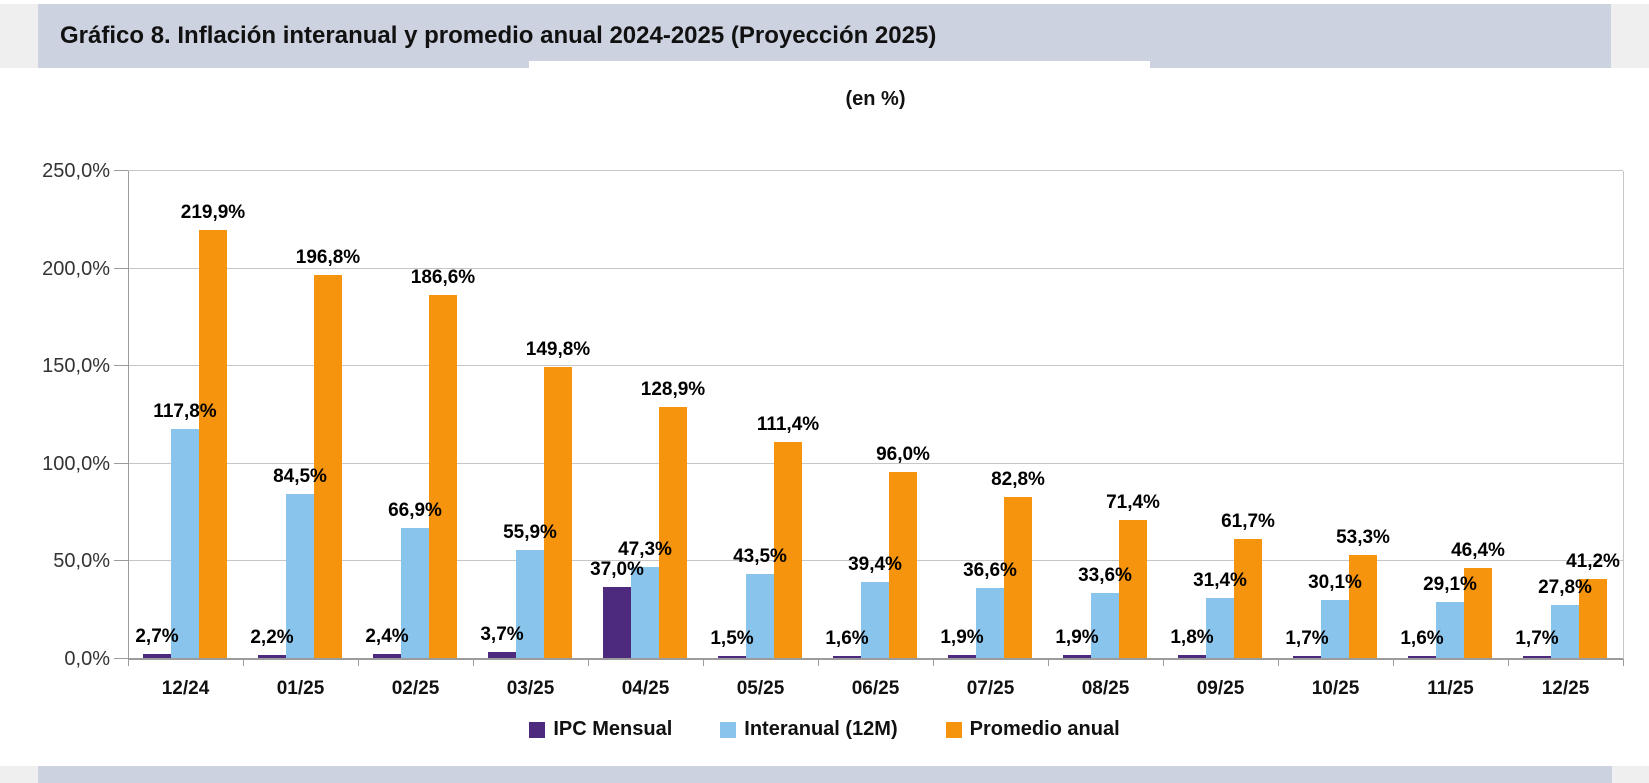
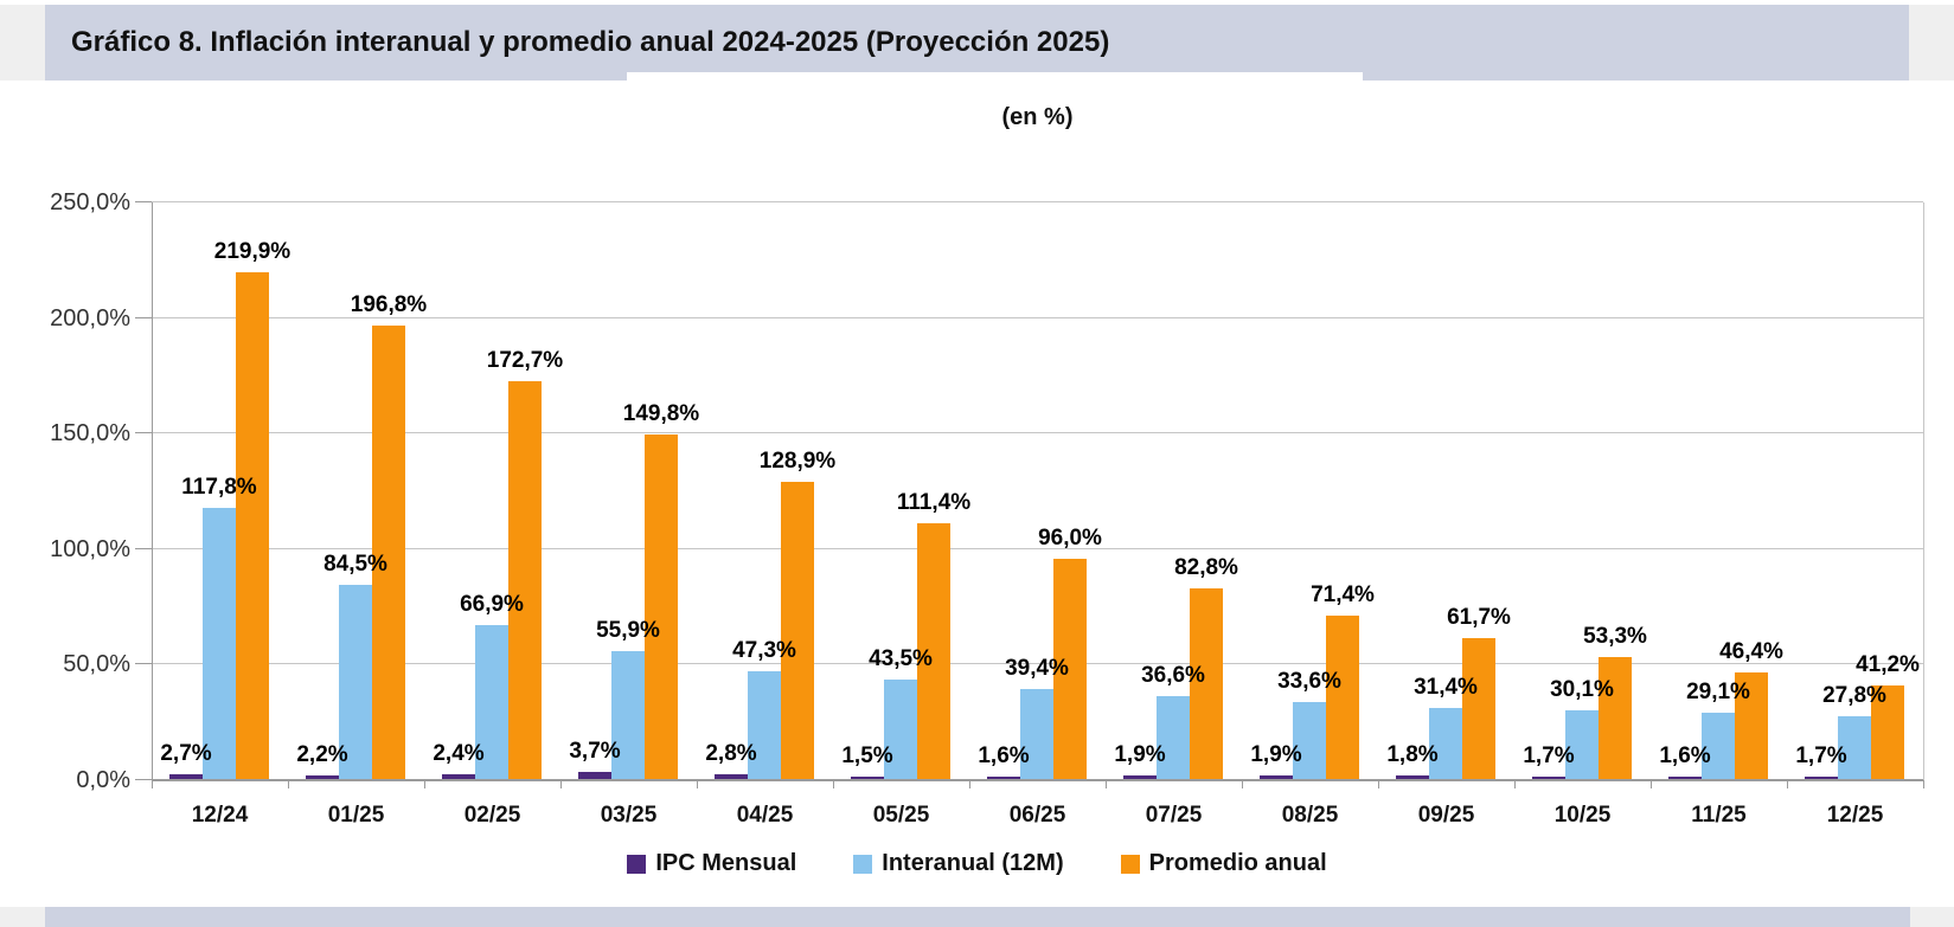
Promedio anual/02/25: 186,6% -> 172,7%
IPC Mensual/04/25: 37,0% -> 2,8%
